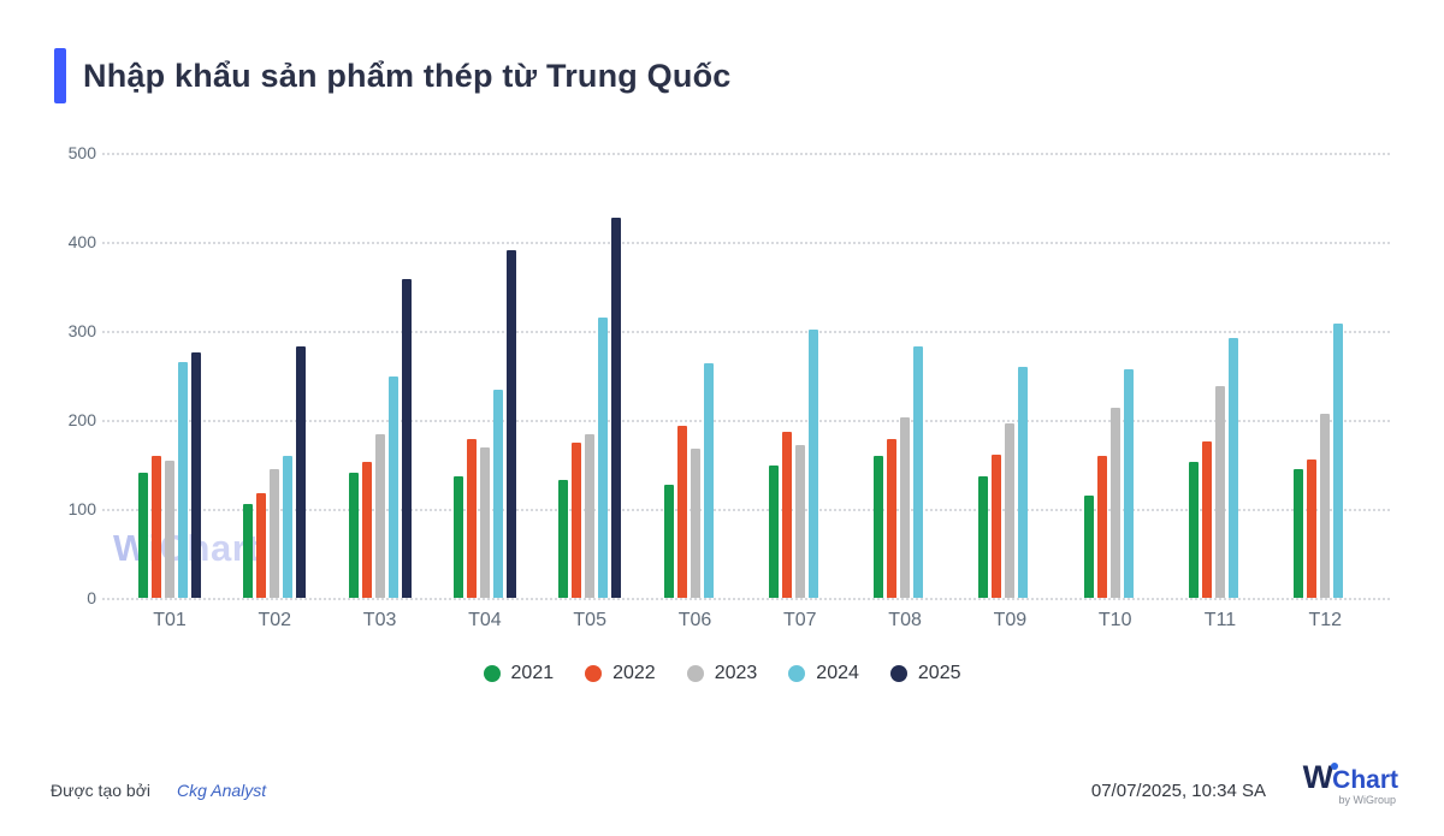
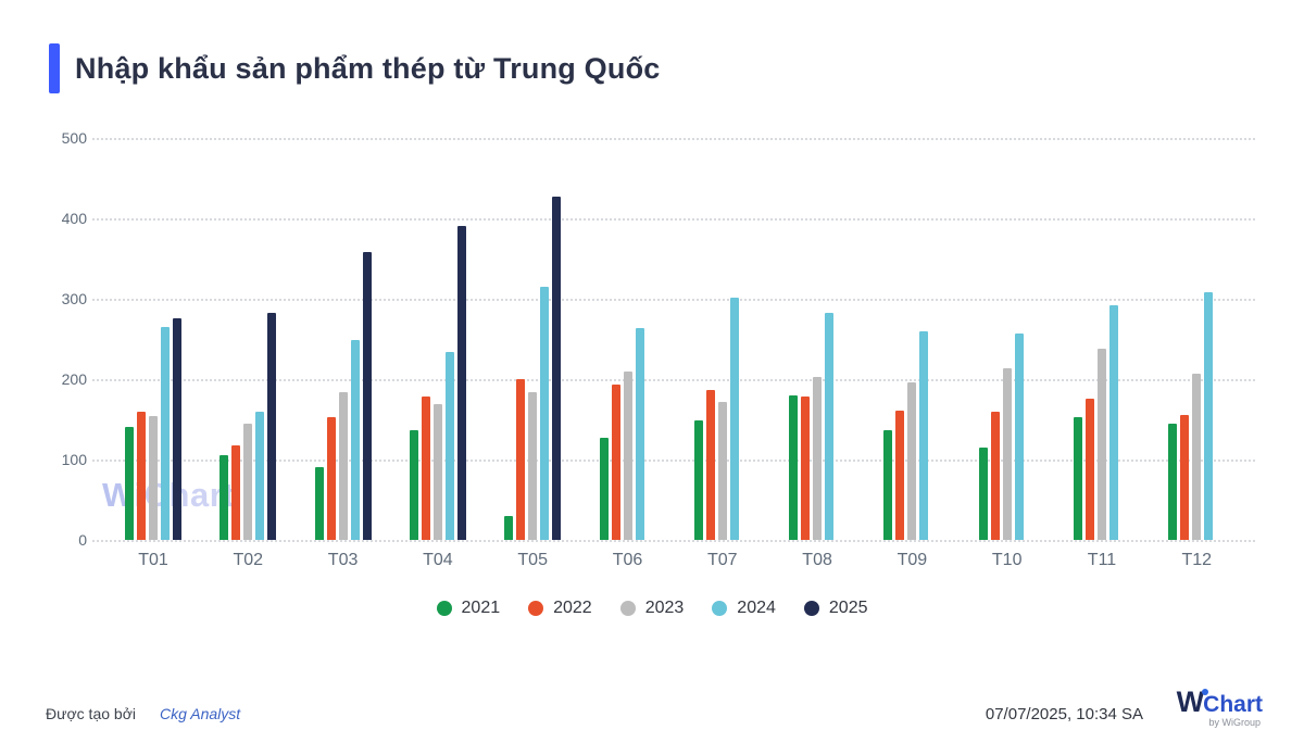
2021/T03: 140 -> 90
2021/T05: 130 -> 30
2022/T05: 180 -> 200
2023/T06: 170 -> 210
2021/T08: 160 -> 180
